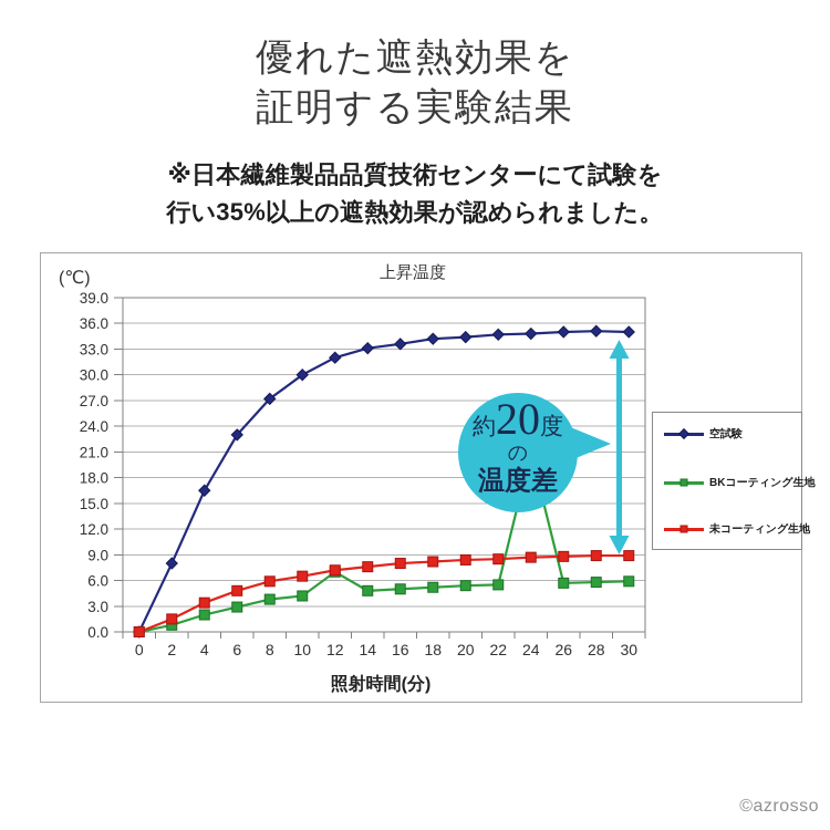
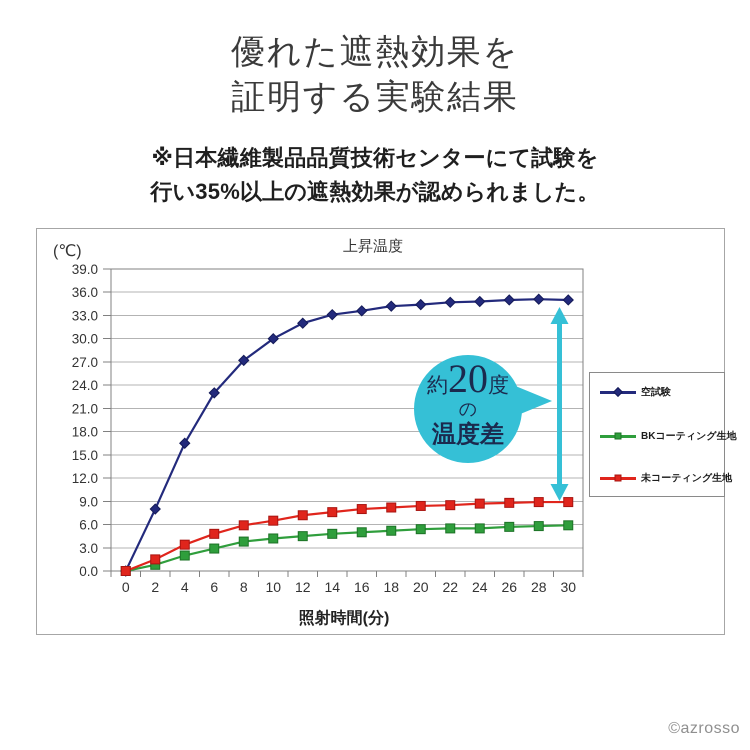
BKコーティング生地/12: 7 -> 4
BKコーティング生地/24: 21 -> 6
